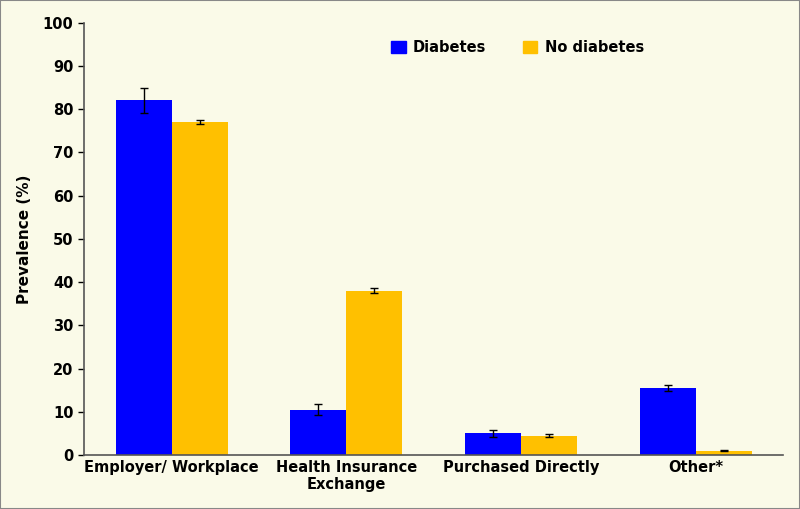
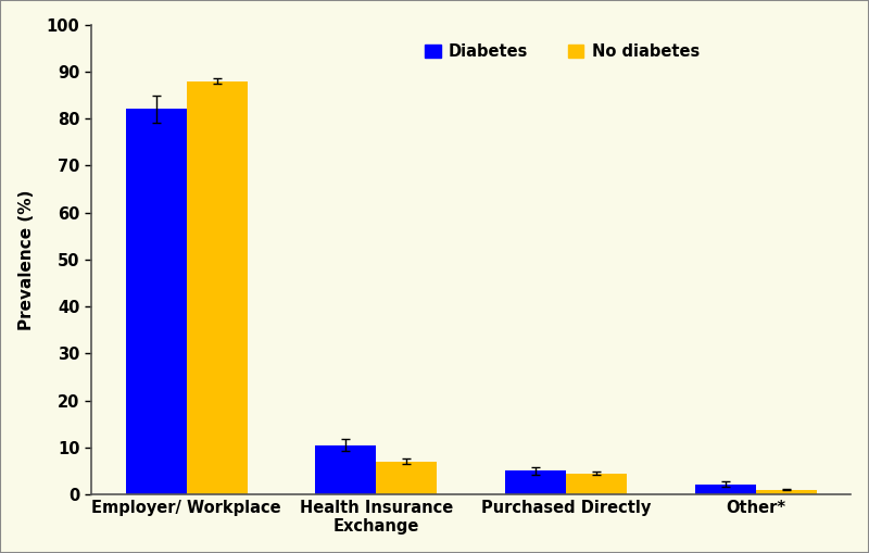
No diabetes/Employer/ Workplace: 77.0 -> 88.0
No diabetes/Health Insurance Exchange: 38.0 -> 7.0
Diabetes/Other*: 15.5 -> 2.2
